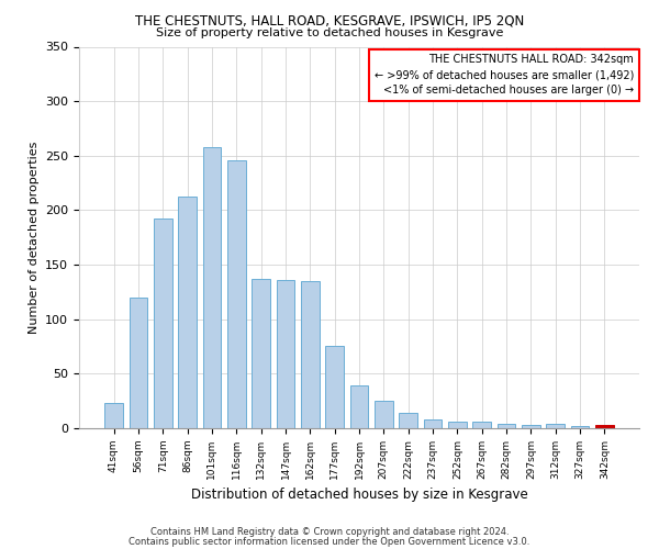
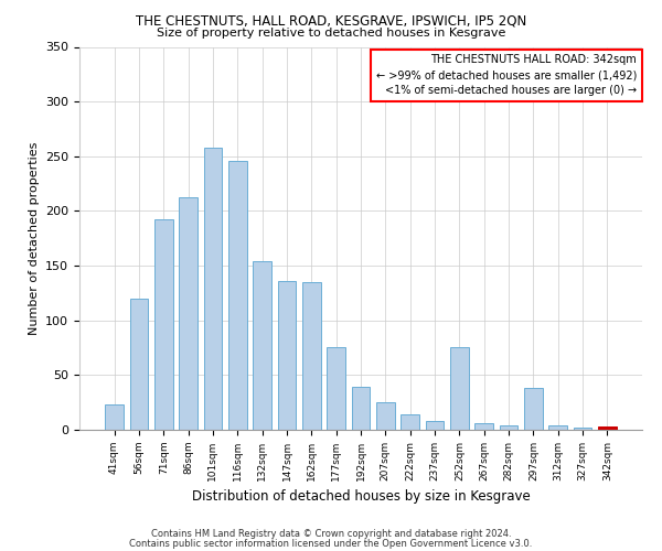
132sqm: 137 -> 154
252sqm: 6 -> 76
297sqm: 3 -> 38
